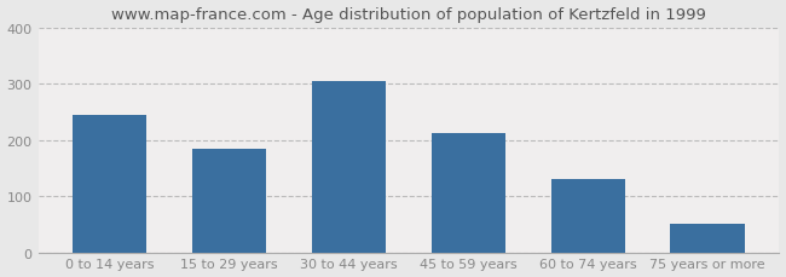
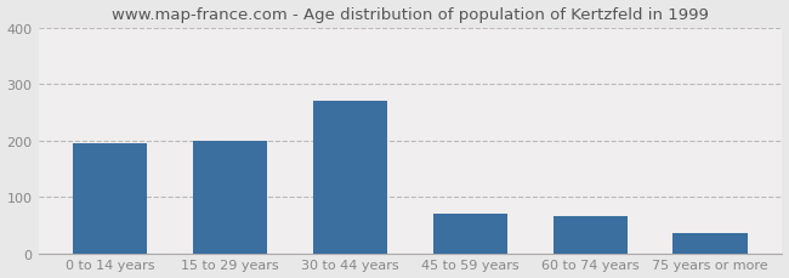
0 to 14 years: 245 -> 195
15 to 29 years: 185 -> 200
30 to 44 years: 305 -> 270
45 to 59 years: 213 -> 70
60 to 74 years: 130 -> 65
75 years or more: 50 -> 35
